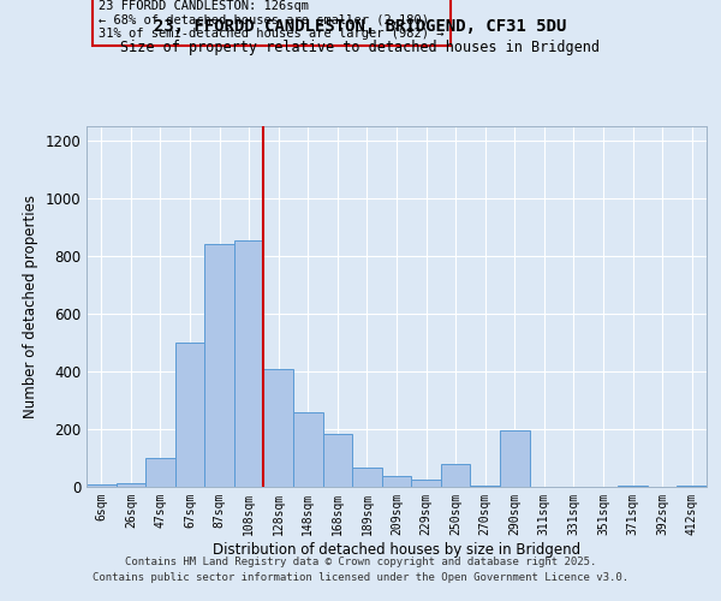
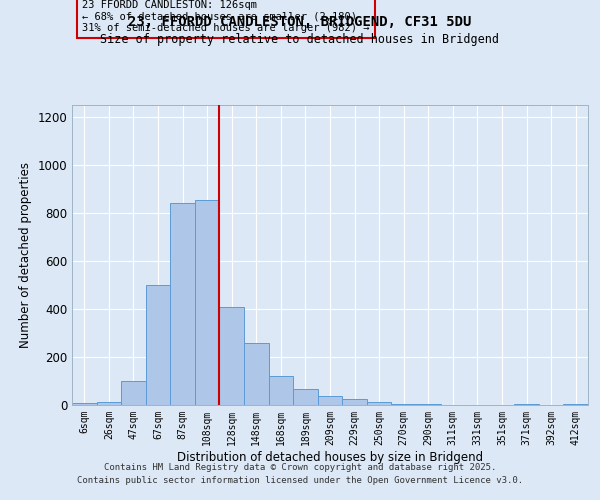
168sqm: 185 -> 120
250sqm: 80 -> 13
290sqm: 195 -> 3
